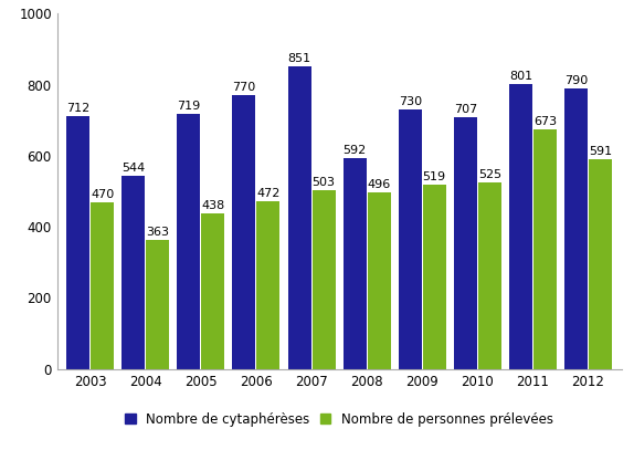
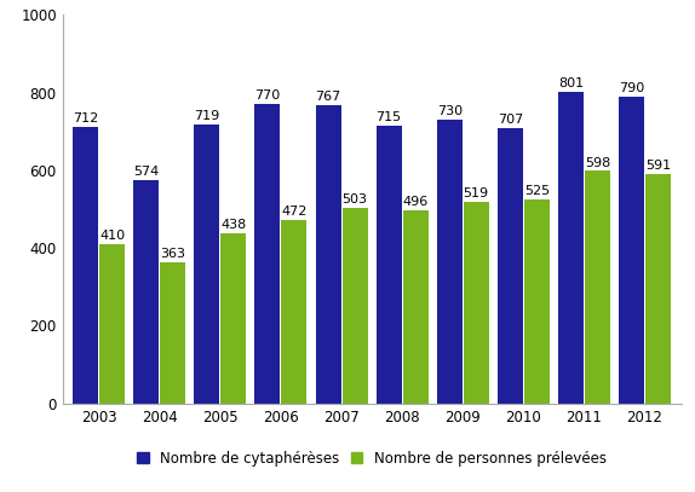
Nombre de personnes prélevées/2003: 470 -> 410
Nombre de cytaphérèses/2004: 544 -> 574
Nombre de cytaphérèses/2007: 851 -> 767
Nombre de cytaphérèses/2008: 592 -> 715
Nombre de personnes prélevées/2011: 673 -> 598
